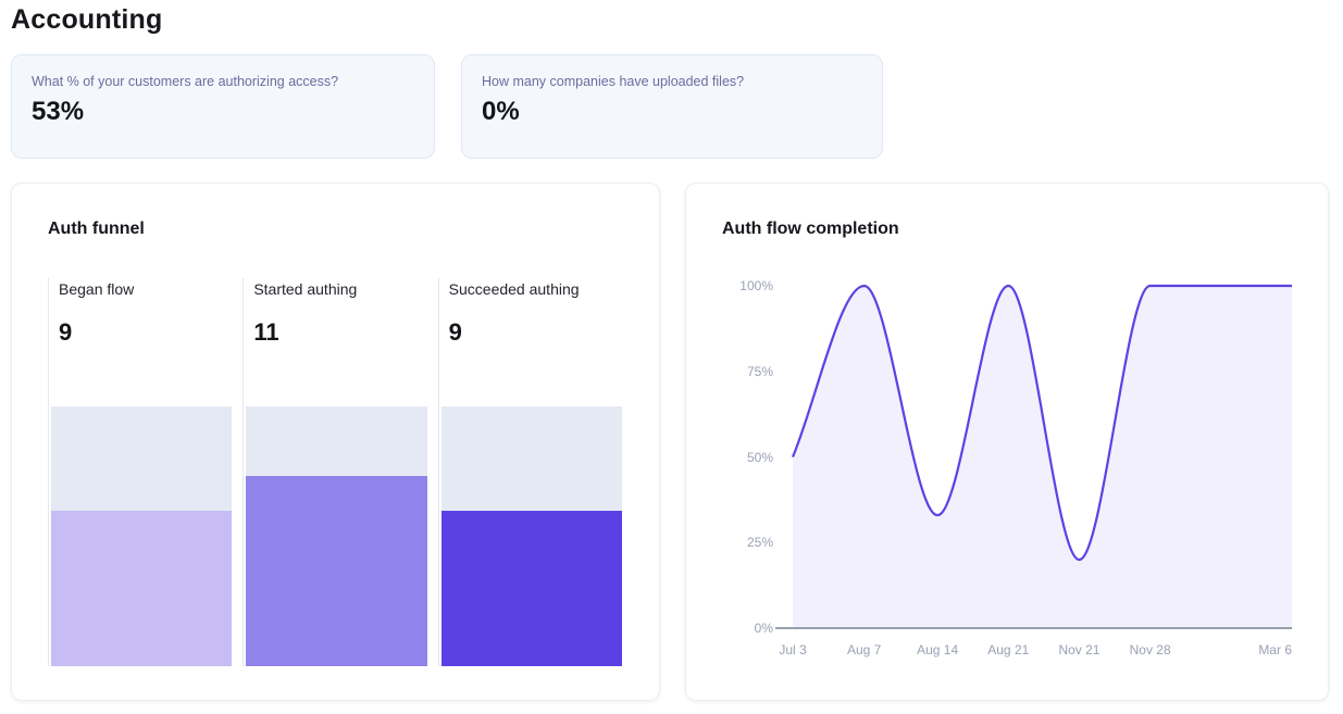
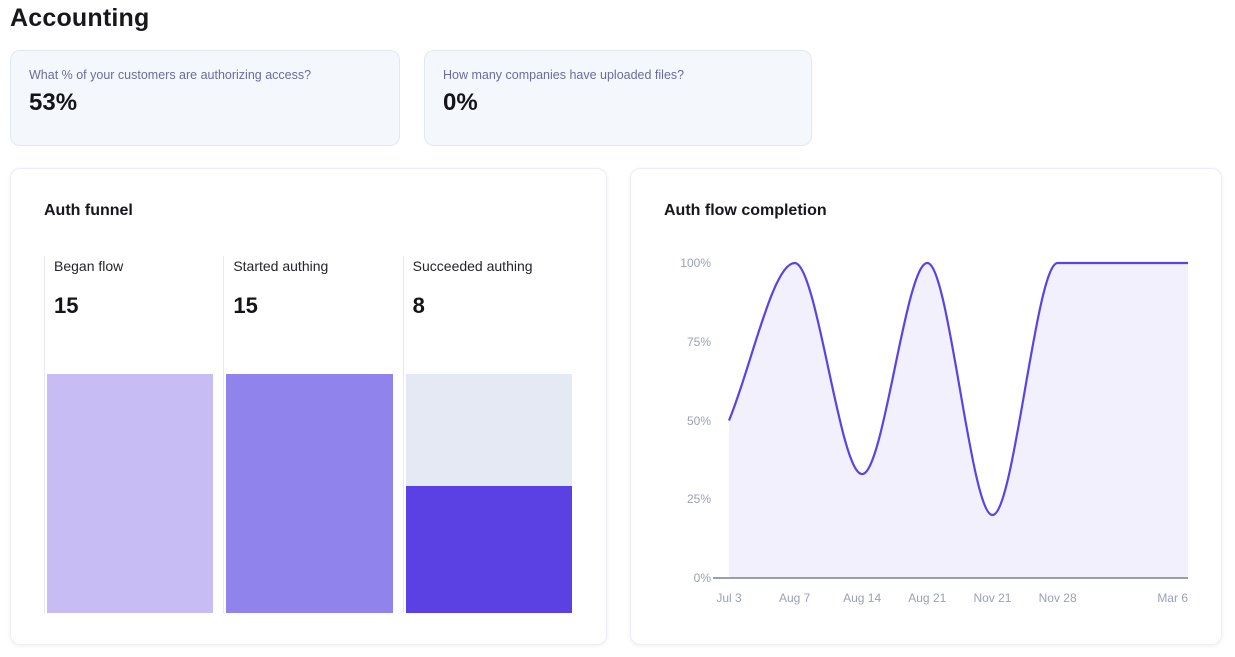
Auth funnel/Began flow: 9 -> 15
Auth funnel/Started authing: 11 -> 15
Auth funnel/Succeeded authing: 9 -> 8
